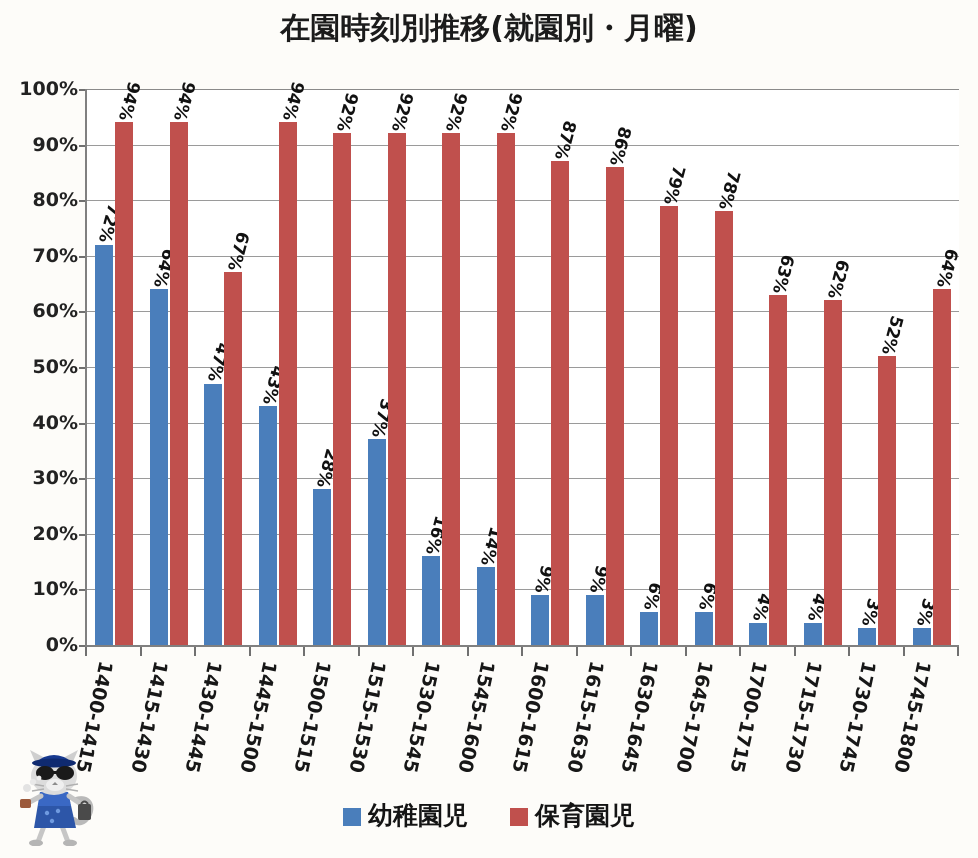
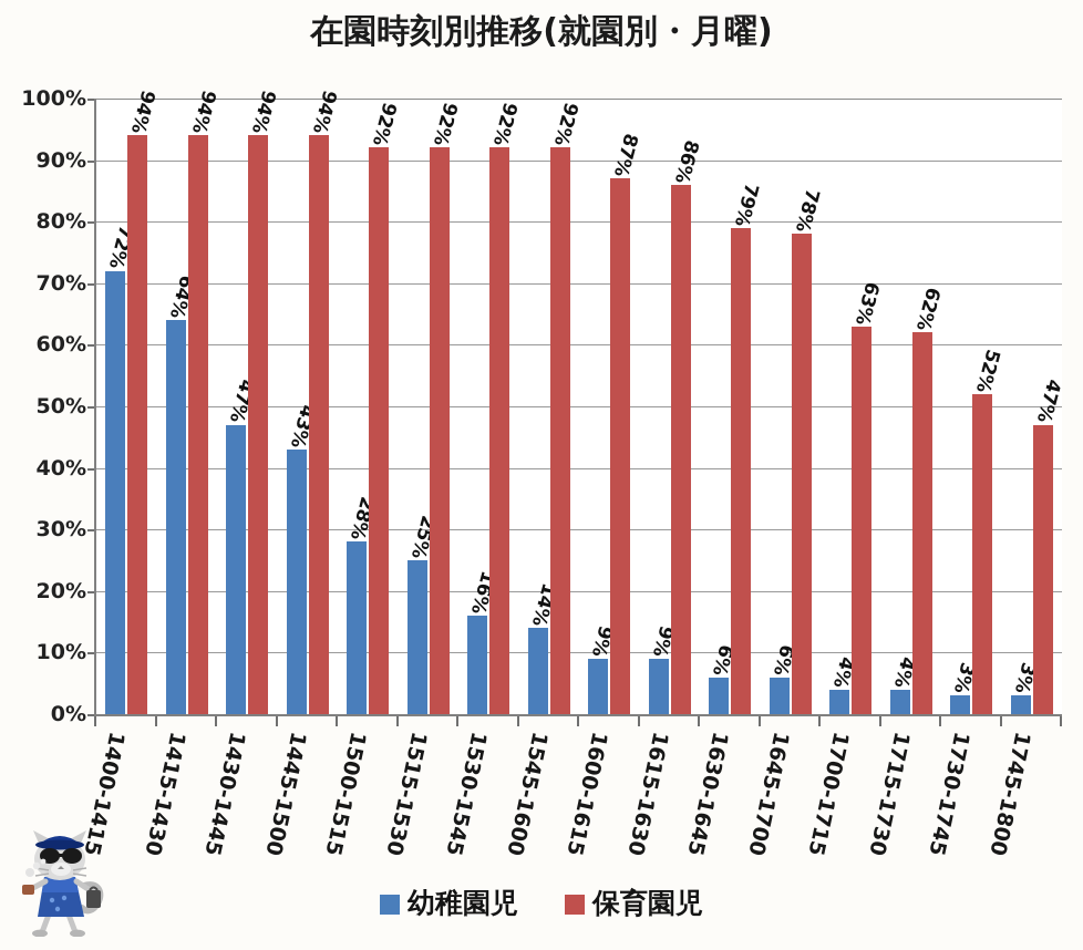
保育園児/1430-1445: 67% -> 94%
幼稚園児/1515-1530: 37% -> 25%
保育園児/1745-1800: 64% -> 47%
